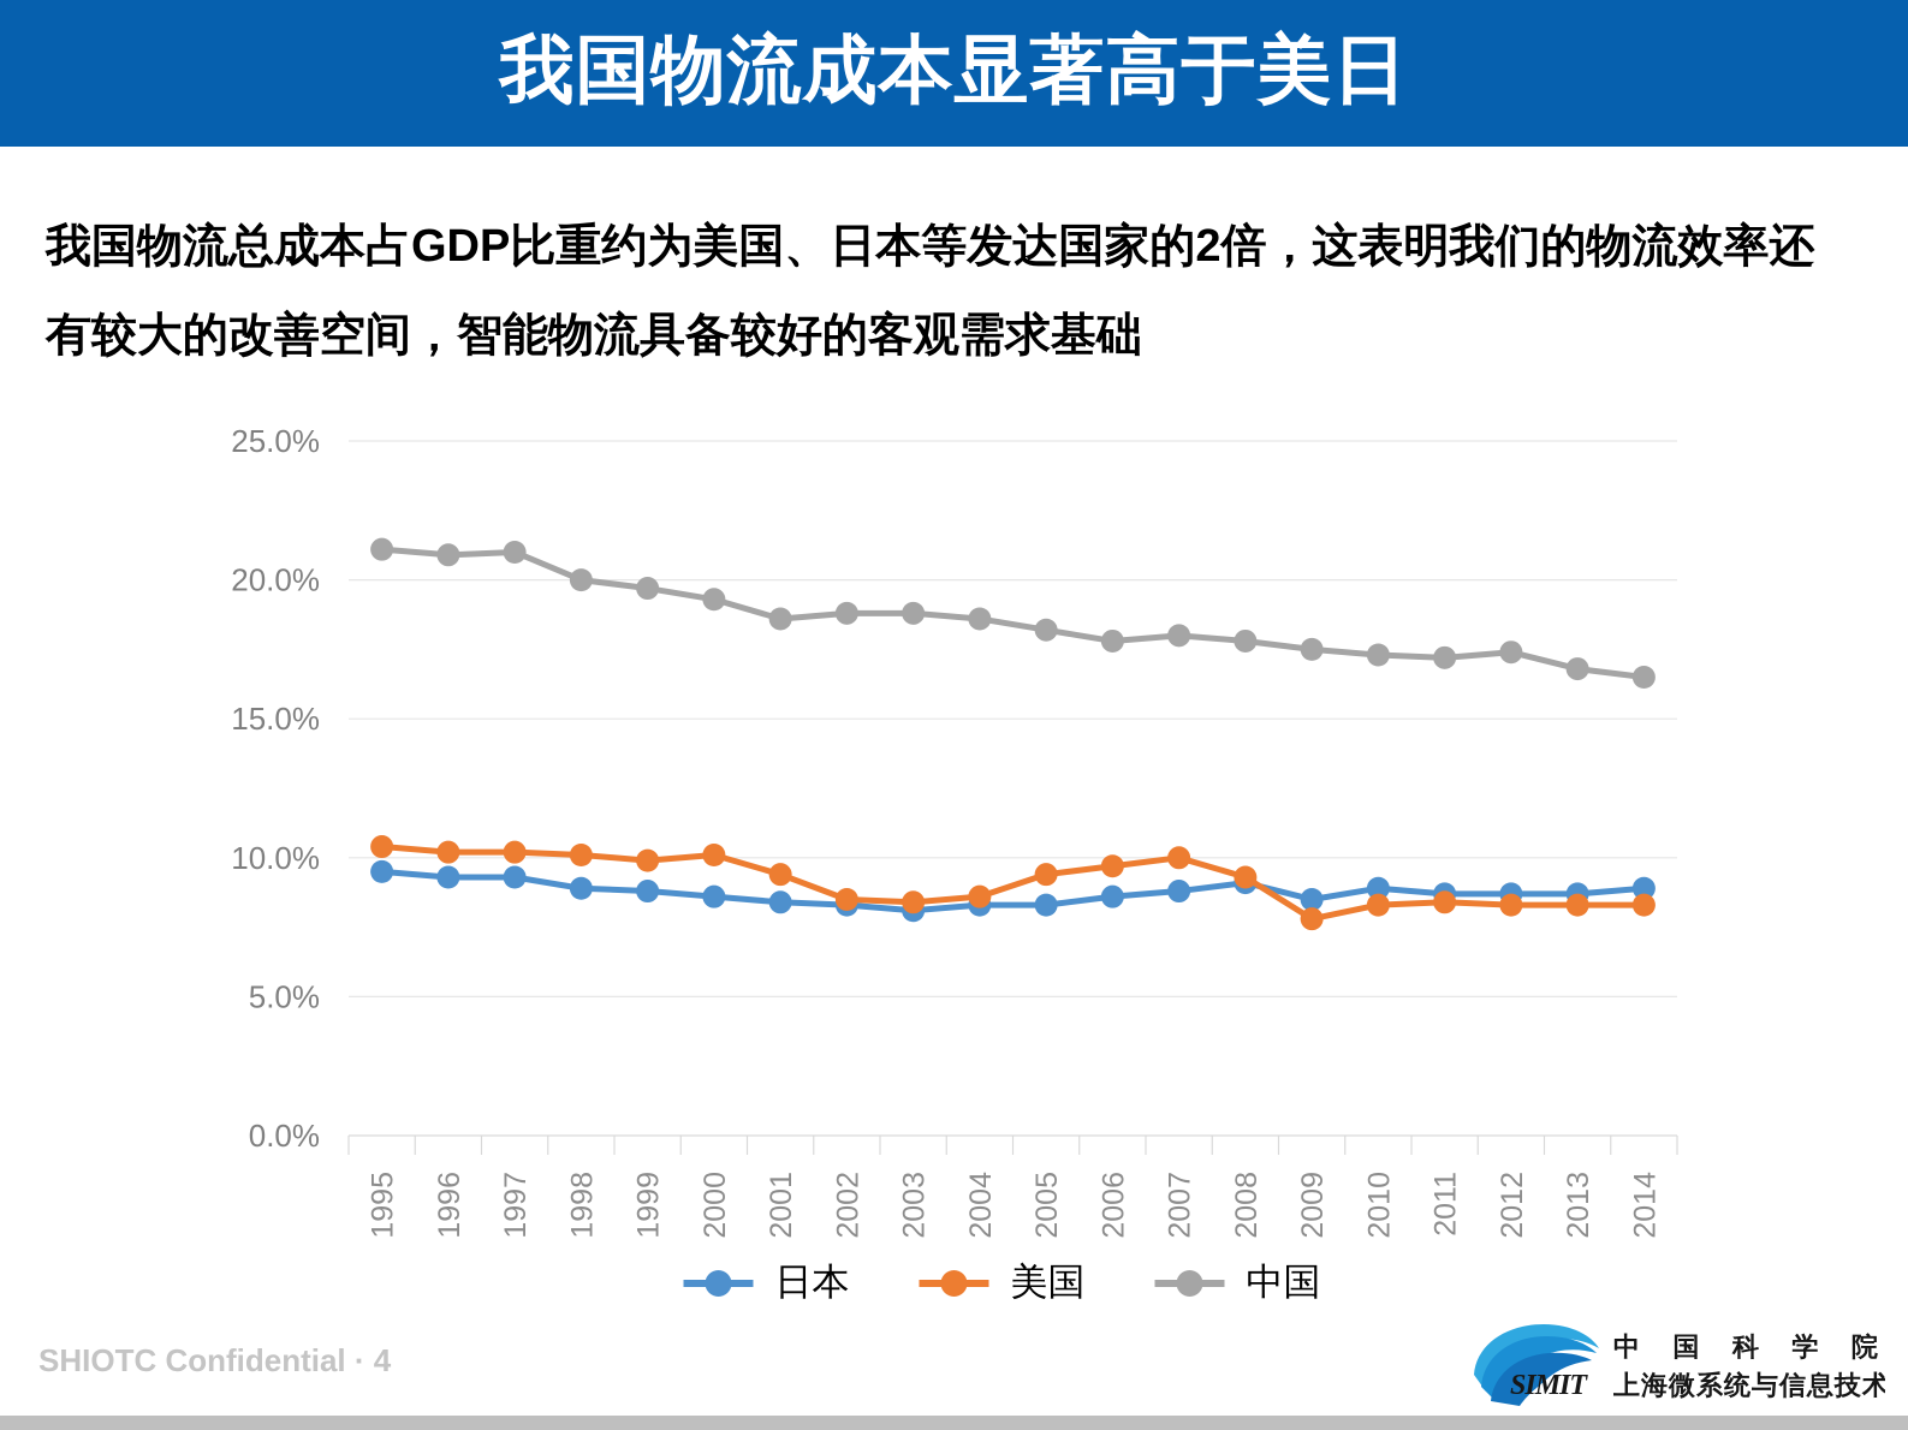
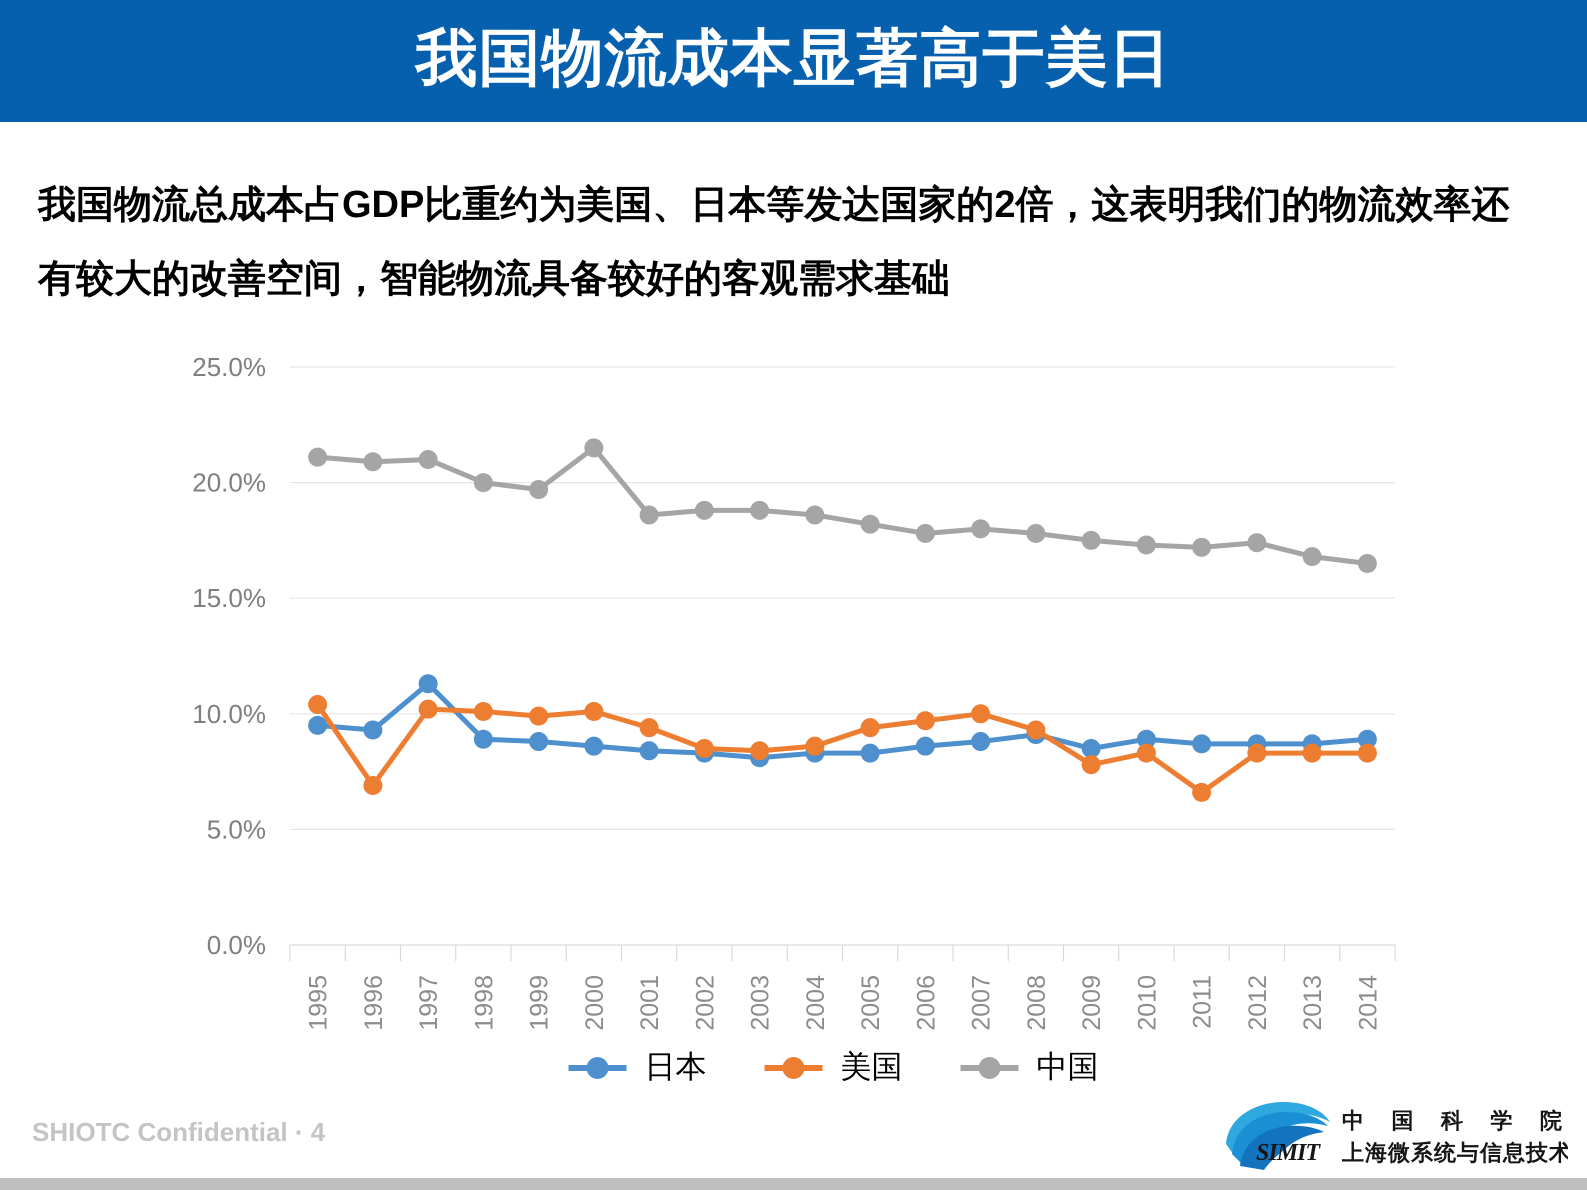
美国/1996: 10.2% -> 6.9%
日本/1997: 9.3% -> 11.3%
中国/2000: 19.3% -> 21.5%
美国/2011: 8.4% -> 6.6%
